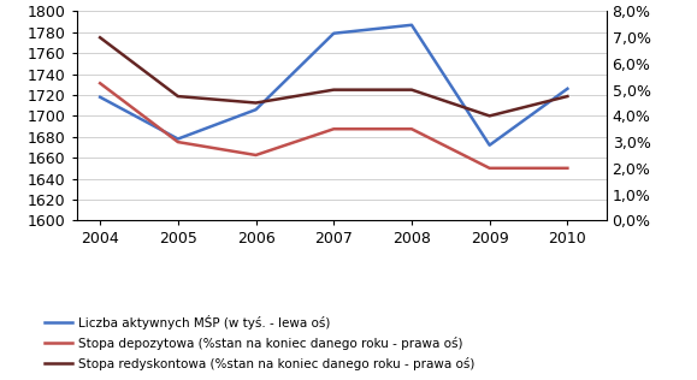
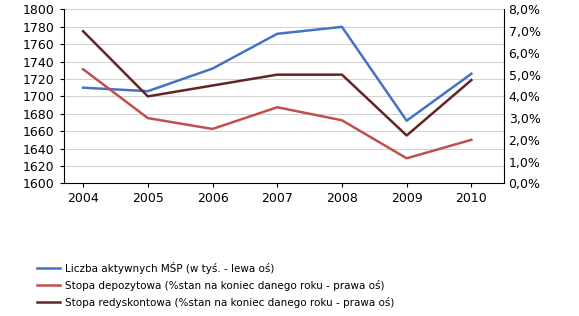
Liczba aktywnych MŚP (w tyś. - lewa oś)/2004: 1718 -> 1710
Liczba aktywnych MŚP (w tyś. - lewa oś)/2005: 1678 -> 1706
Stopa redyskontowa (%stan na koniec danego roku - prawa oś)/2005: 4,75% -> 4,00%
Liczba aktywnych MŚP (w tyś. - lewa oś)/2006: 1706 -> 1732
Liczba aktywnych MŚP (w tyś. - lewa oś)/2007: 1779 -> 1772
Liczba aktywnych MŚP (w tyś. - lewa oś)/2008: 1787 -> 1780
Stopa depozytowa (%stan na koniec danego roku - prawa oś)/2008: 3,50% -> 2,90%
Stopa depozytowa (%stan na koniec danego roku - prawa oś)/2009: 2,00% -> 1,15%
Stopa redyskontowa (%stan na koniec danego roku - prawa oś)/2009: 4,00% -> 2,20%
